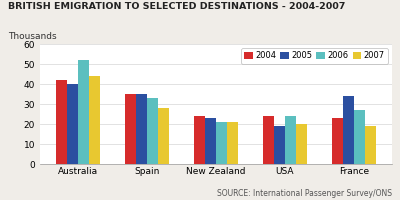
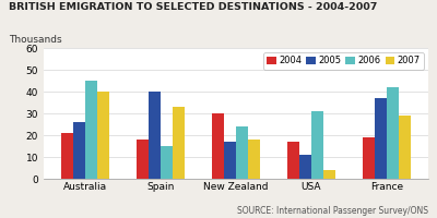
2004/Australia: 42 -> 21
2005/Australia: 40 -> 26
2006/Australia: 52 -> 45
2007/Australia: 44 -> 40
2004/Spain: 35 -> 18
2005/Spain: 35 -> 40
2006/Spain: 33 -> 15
2007/Spain: 28 -> 33
2004/New Zealand: 24 -> 30
2005/New Zealand: 23 -> 17
2006/New Zealand: 21 -> 24
2007/New Zealand: 21 -> 18
2004/USA: 24 -> 17
2005/USA: 19 -> 11
2006/USA: 24 -> 31
2007/USA: 20 -> 4
2004/France: 23 -> 19
2005/France: 34 -> 37
2006/France: 27 -> 42
2007/France: 19 -> 29
